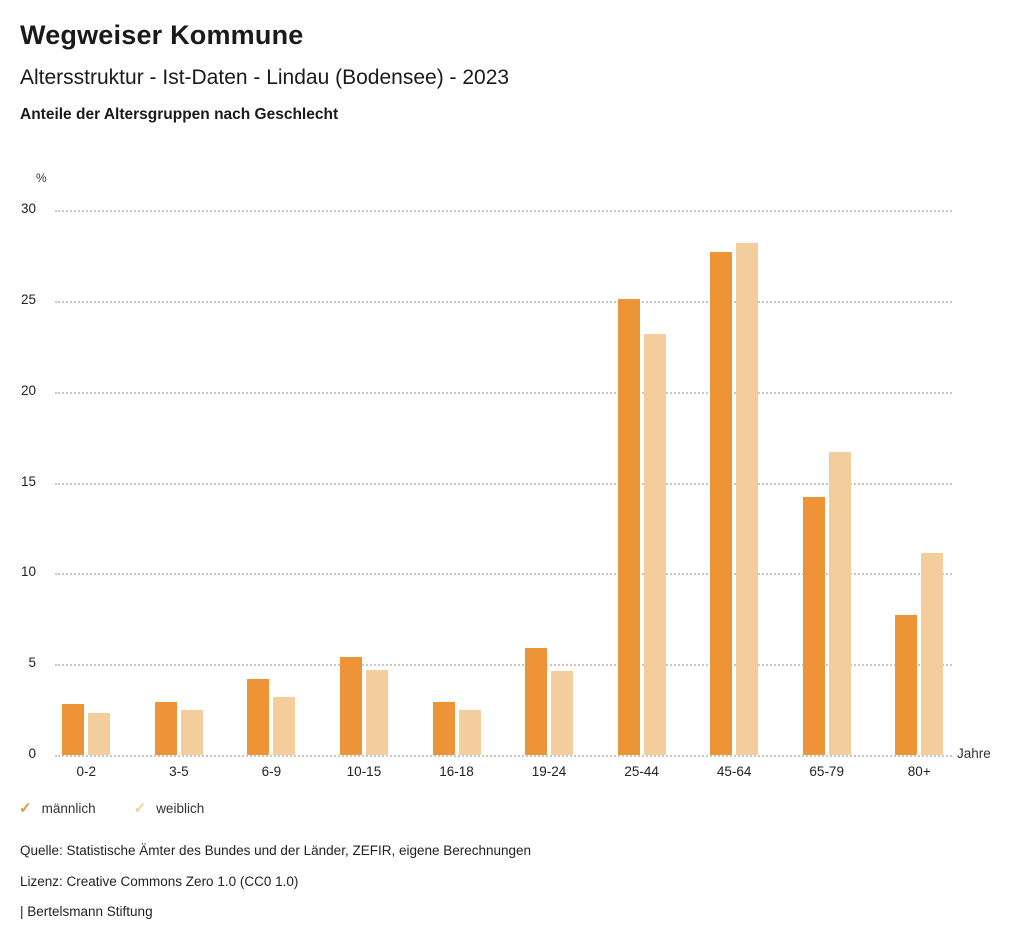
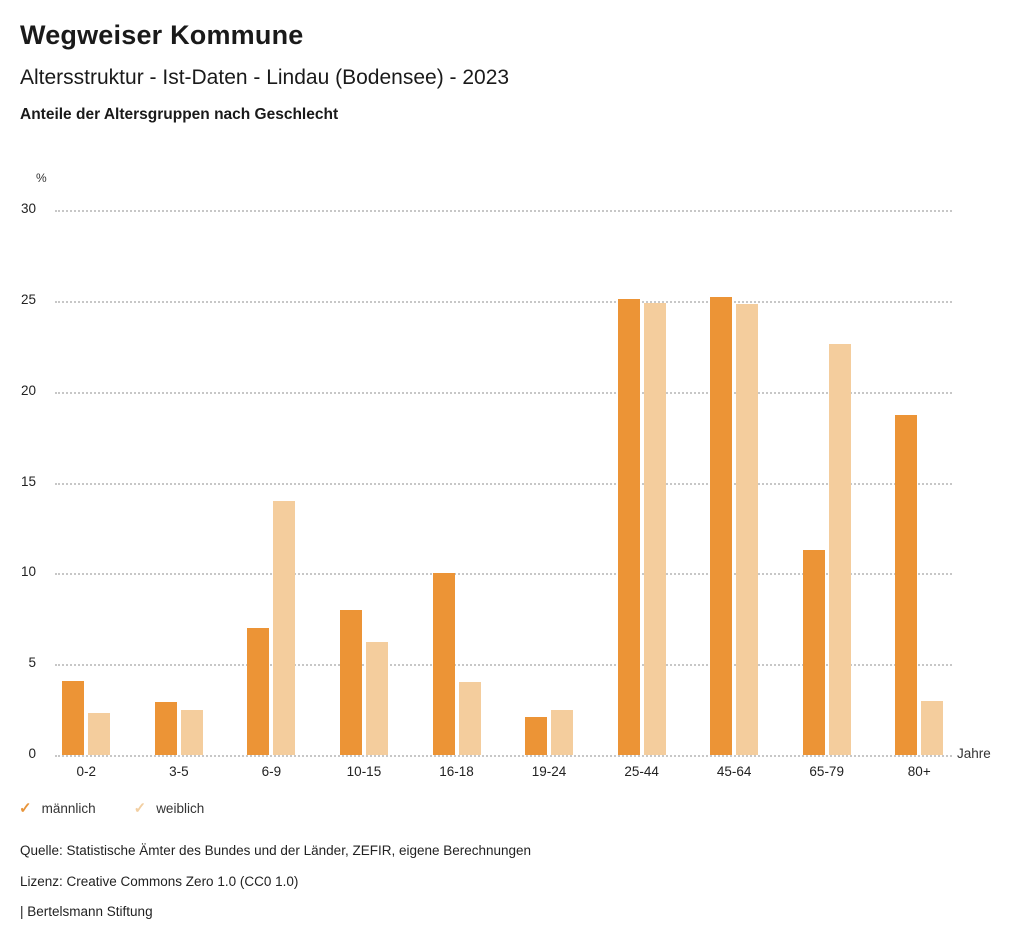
männlich/0-2: 2.8 -> 4.1
männlich/6-9: 4.2 -> 7.0
weiblich/6-9: 3.2 -> 14.0
männlich/10-15: 5.4 -> 8.0
weiblich/10-15: 4.7 -> 6.2
männlich/16-18: 2.9 -> 10.0
weiblich/16-18: 2.5 -> 4.0
männlich/19-24: 5.9 -> 2.1
weiblich/19-24: 4.6 -> 2.5
weiblich/25-44: 23.2 -> 24.9
männlich/45-64: 27.7 -> 25.2
weiblich/45-64: 28.2 -> 24.8
männlich/65-79: 14.2 -> 11.3
weiblich/65-79: 16.7 -> 22.6
männlich/80+: 7.7 -> 18.7
weiblich/80+: 11.1 -> 3.0
